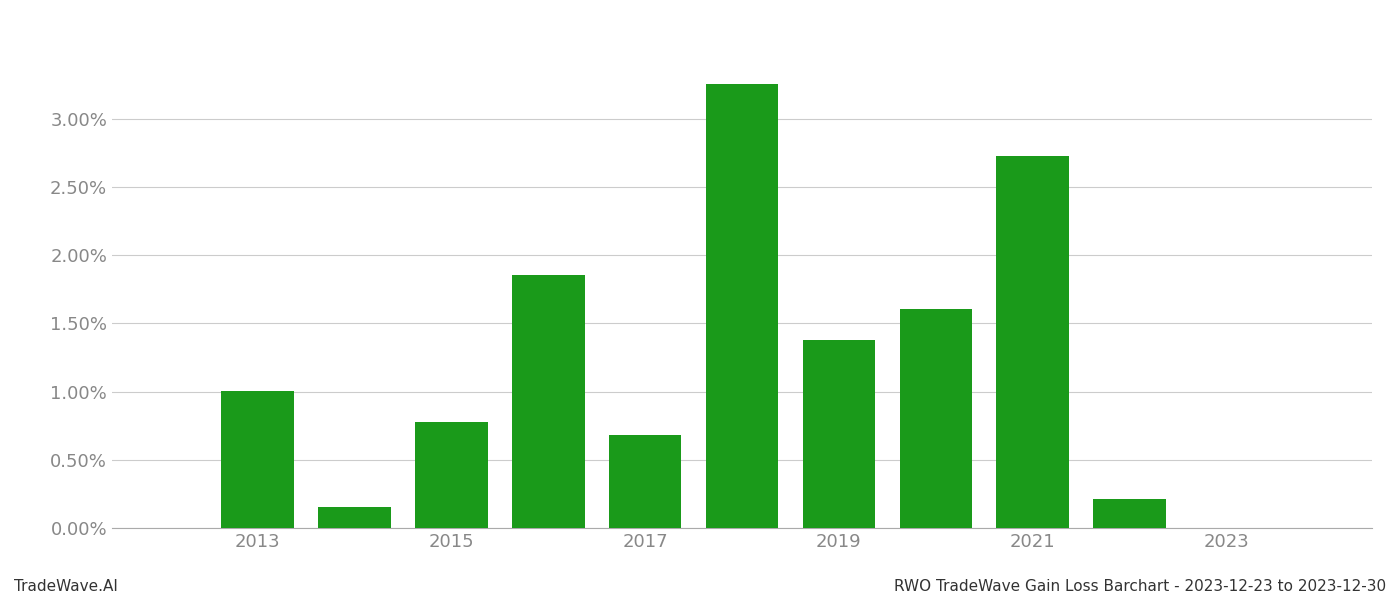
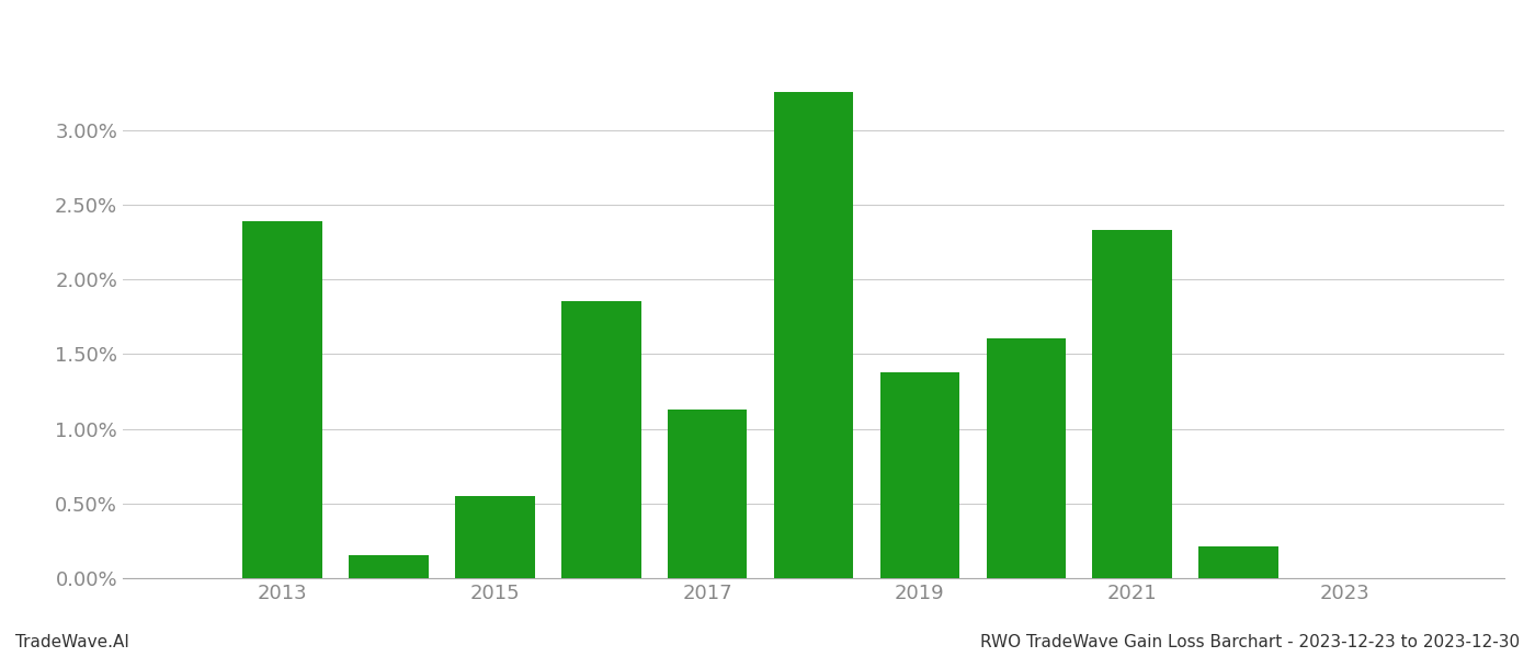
2013: 1.00% -> 2.39%
2015: 0.77% -> 0.55%
2017: 0.69% -> 1.13%
2021: 2.72% -> 2.33%
